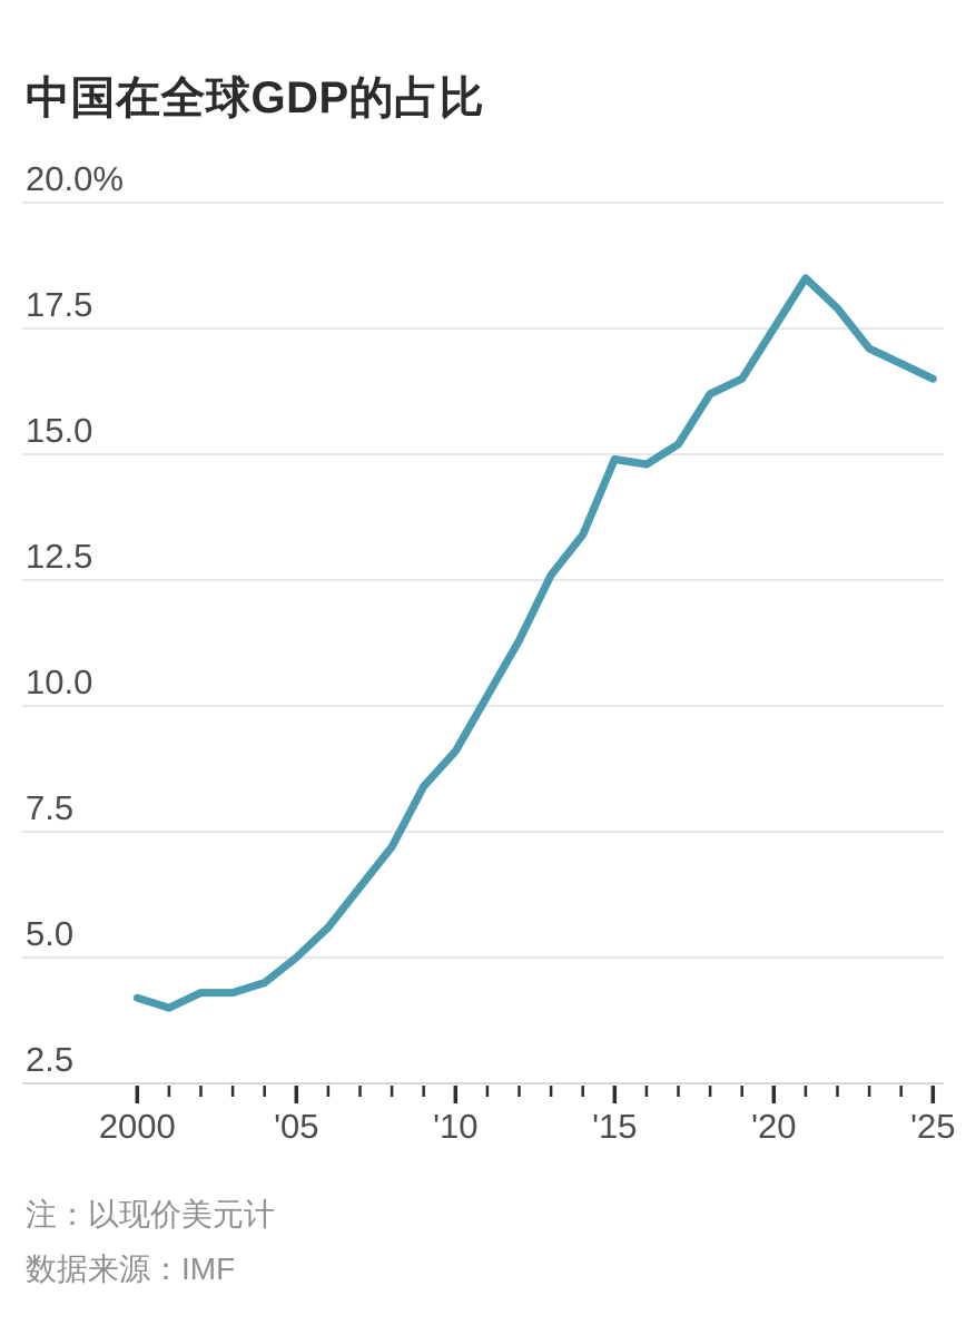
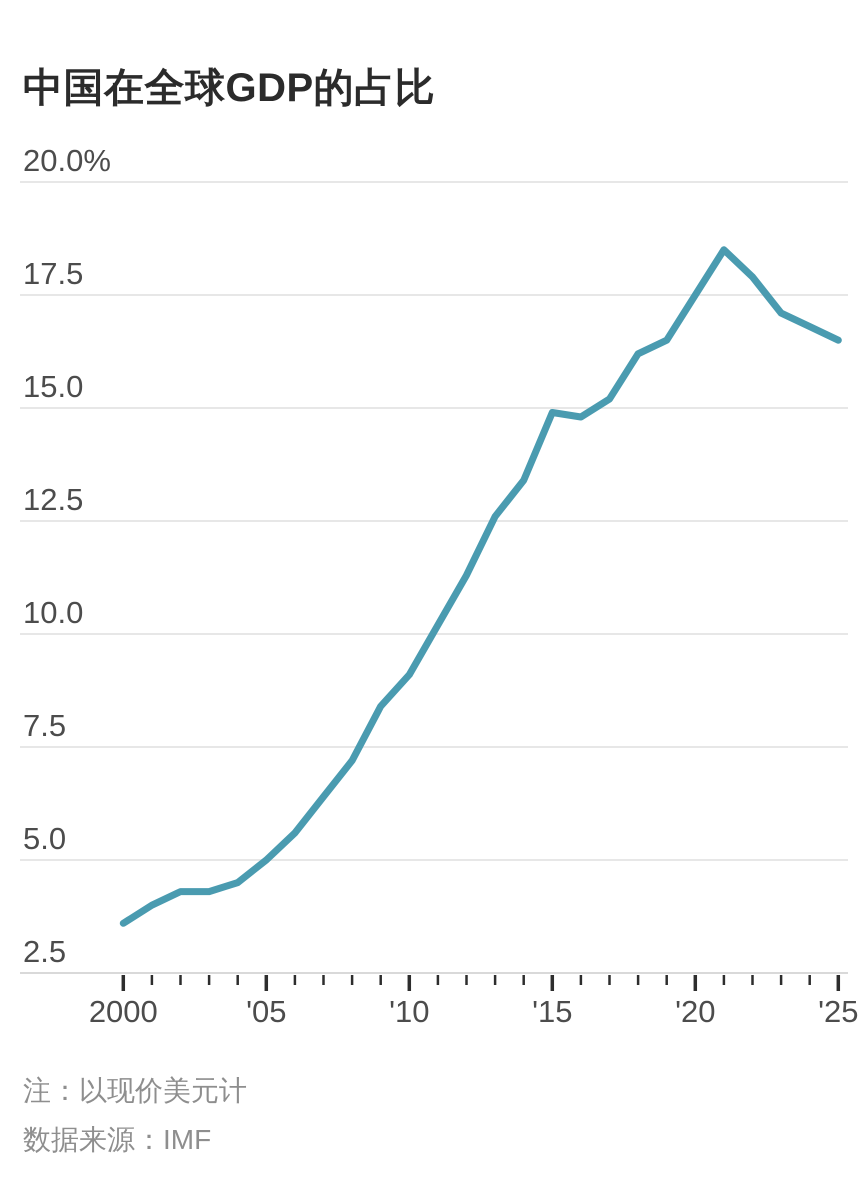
2000: 4.2% -> 3.6%
